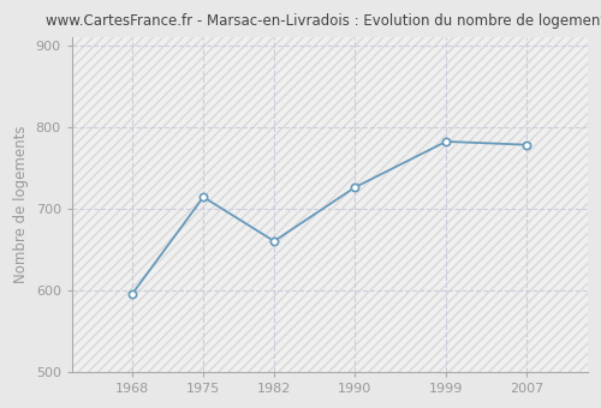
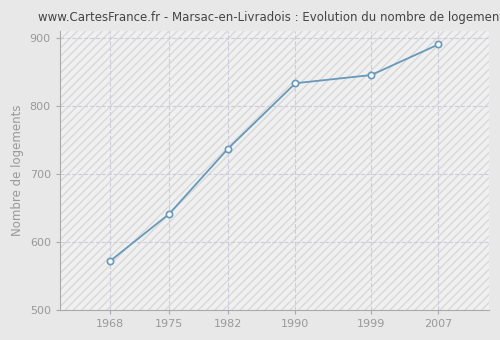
1968: 596 -> 572
1975: 714 -> 641
1982: 660 -> 737
1990: 726 -> 833
1999: 782 -> 845
2007: 778 -> 890
